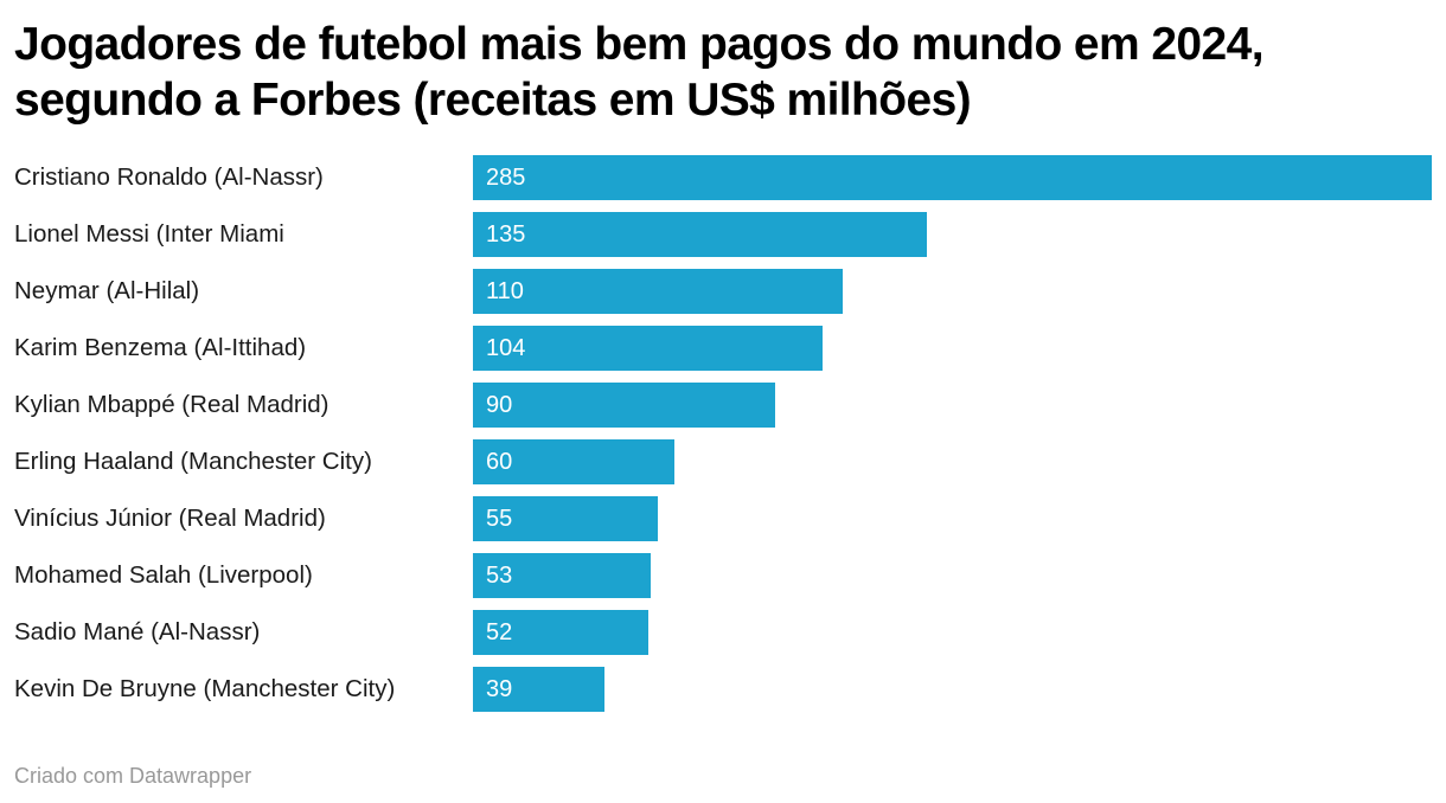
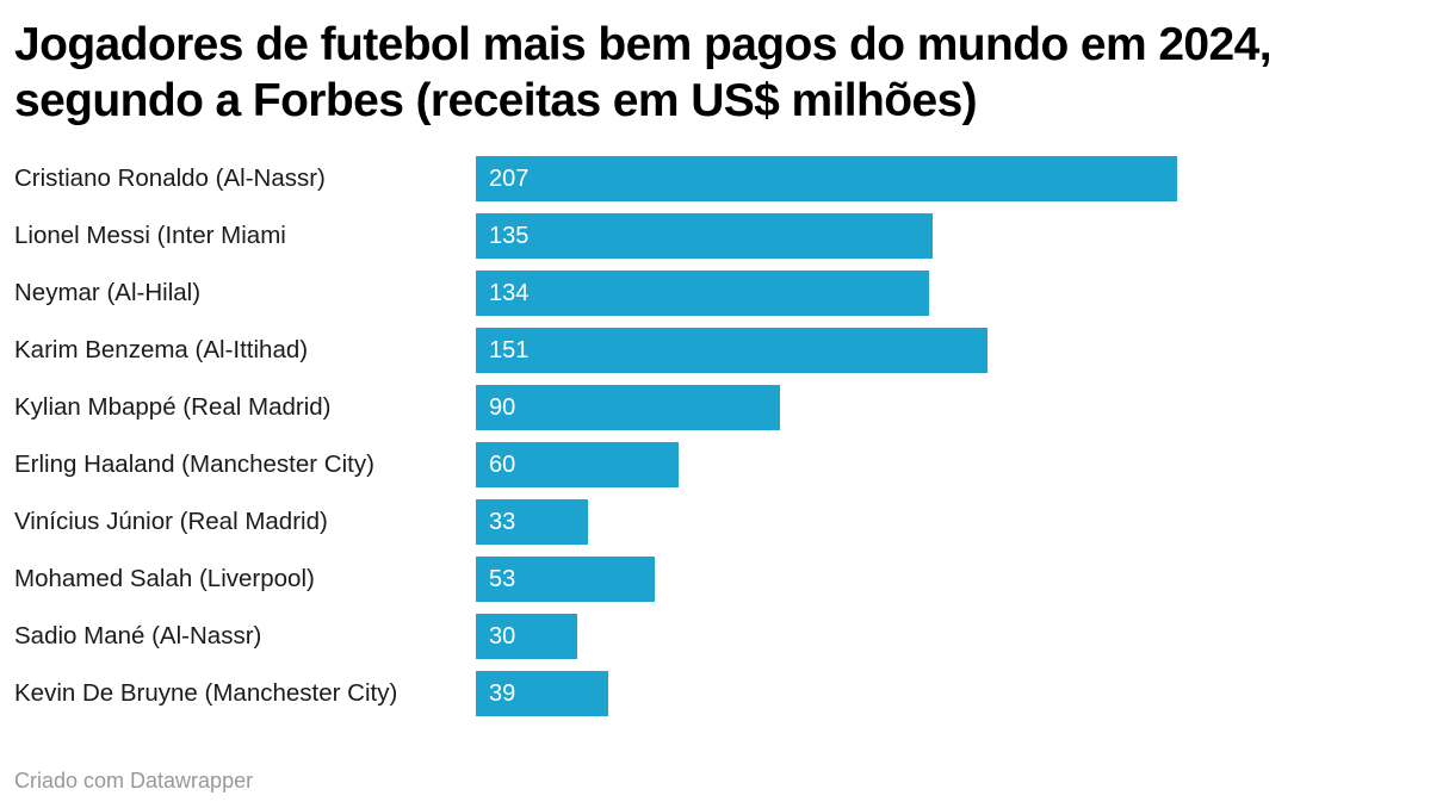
Cristiano Ronaldo (Al-Nassr): 285 -> 207
Neymar (Al-Hilal): 110 -> 134
Karim Benzema (Al-Ittihad): 104 -> 151
Vinícius Júnior (Real Madrid): 55 -> 33
Sadio Mané (Al-Nassr): 52 -> 30
